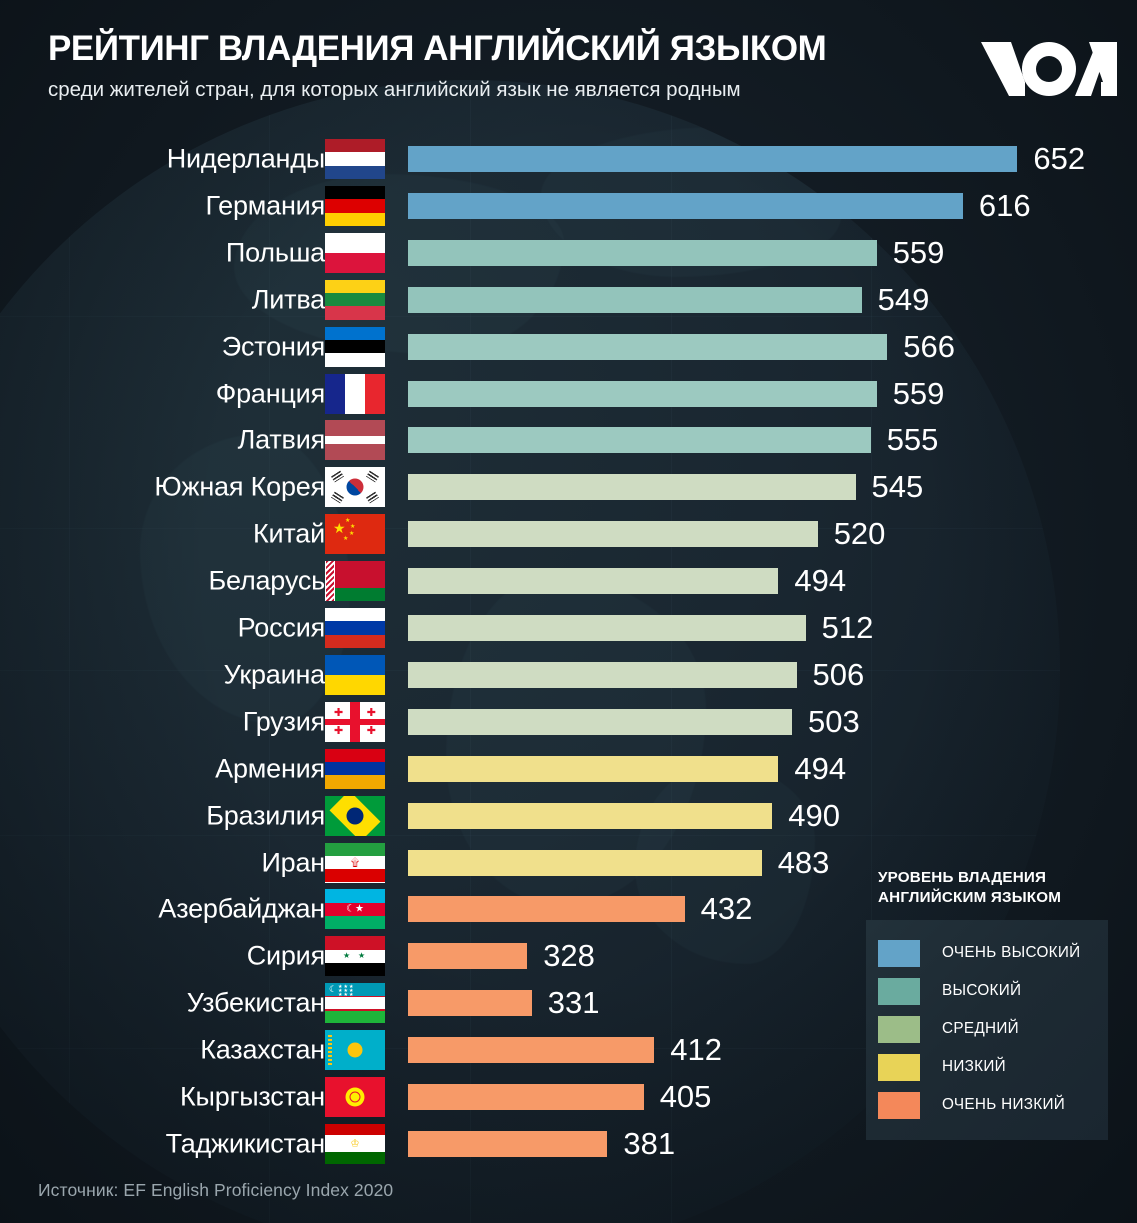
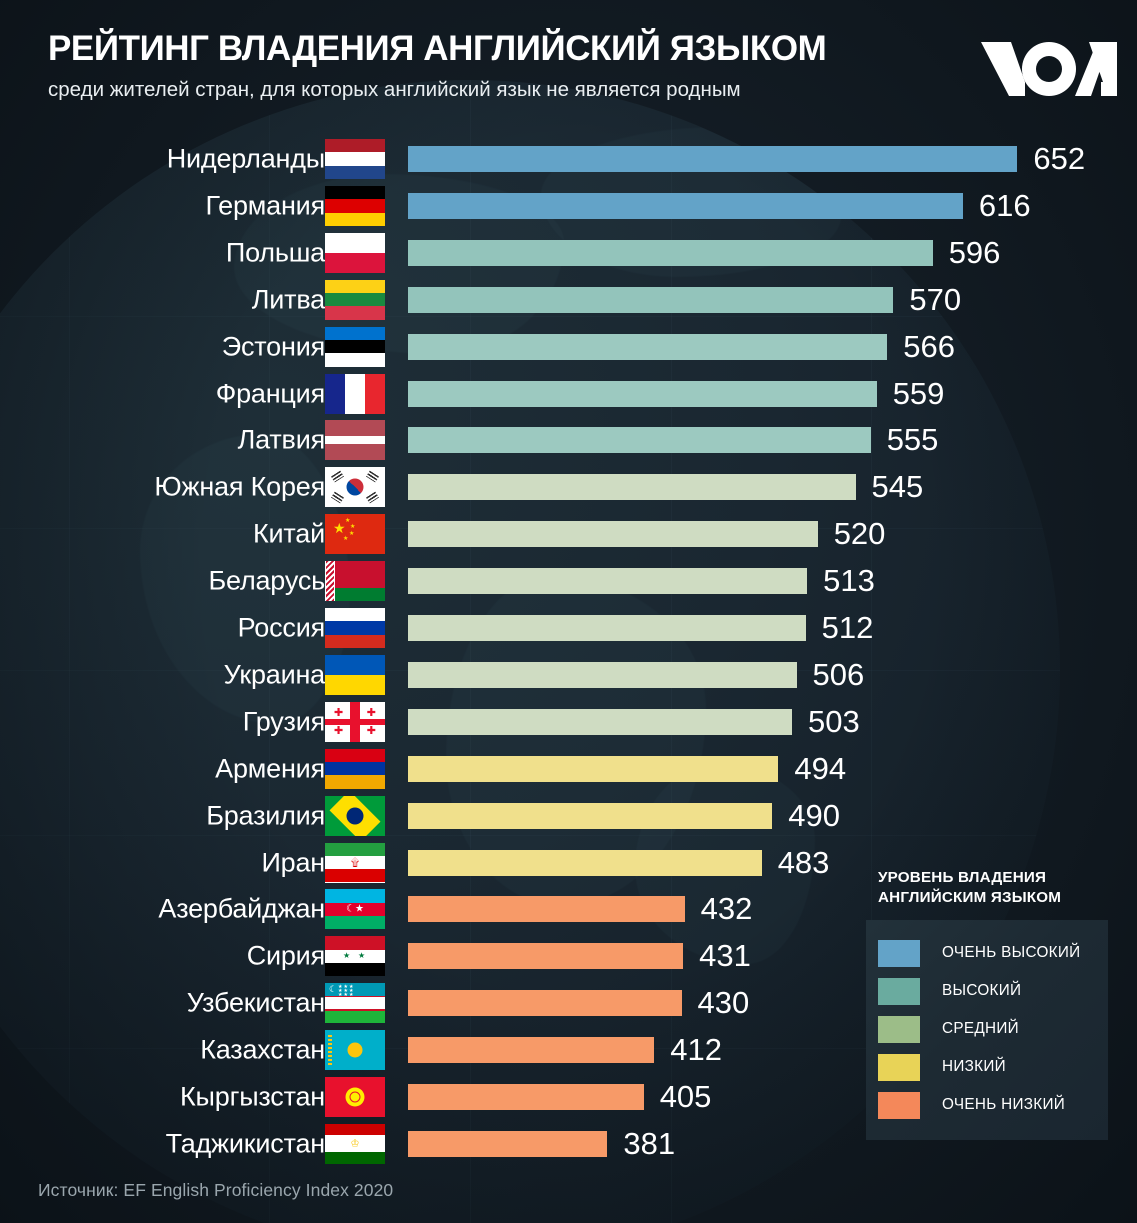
Польша: 559 -> 596
Литва: 549 -> 570
Беларусь: 494 -> 513
Сирия: 328 -> 431
Узбекистан: 331 -> 430
